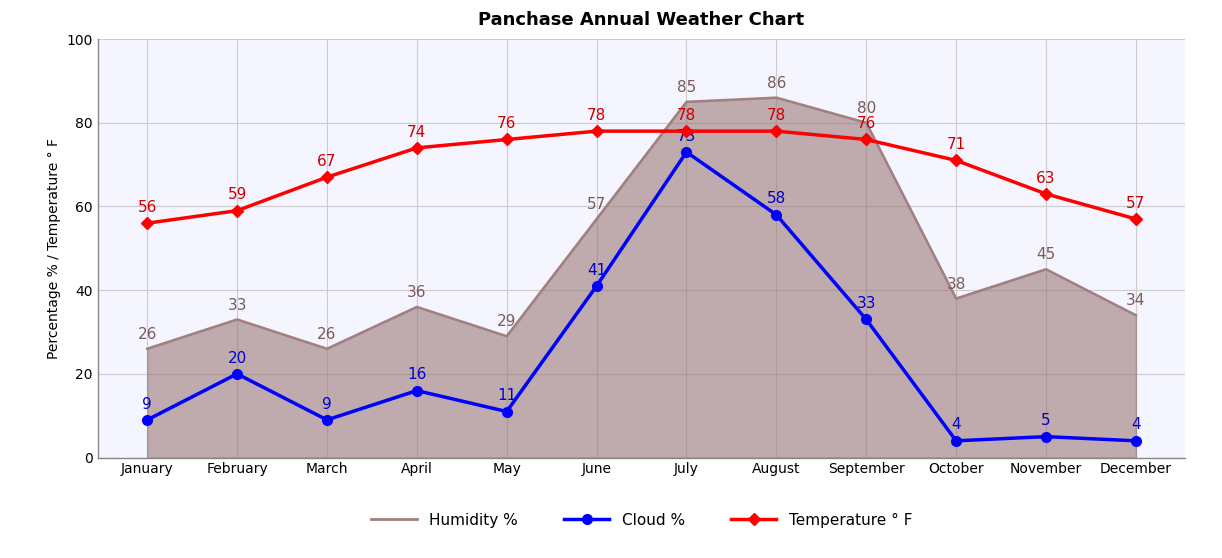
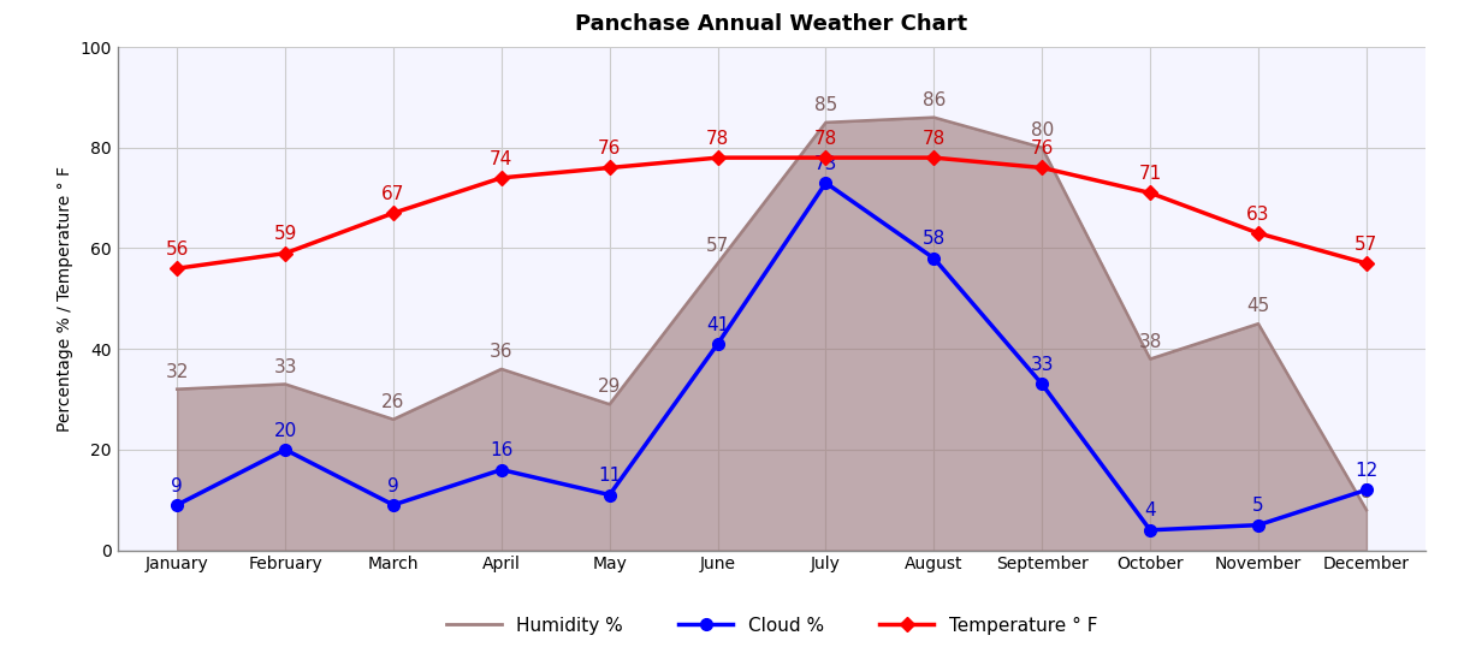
Humidity %/January: 26 -> 32
Humidity %/December: 34 -> 8
Cloud %/December: 4 -> 12
